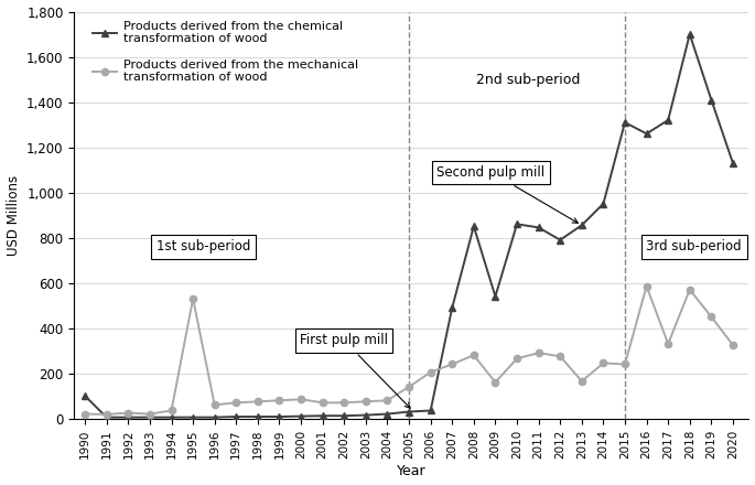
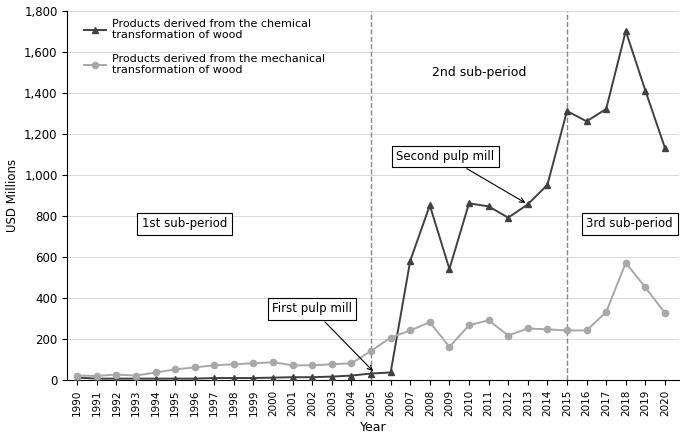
Products derived from the chemical transformation of wood/1990: 100 -> 10
Products derived from the mechanical transformation of wood/1995: 530 -> 50
Products derived from the chemical transformation of wood/2007: 490 -> 580
Products derived from the mechanical transformation of wood/2012: 275 -> 215
Products derived from the mechanical transformation of wood/2013: 165 -> 250
Products derived from the mechanical transformation of wood/2016: 585 -> 240
